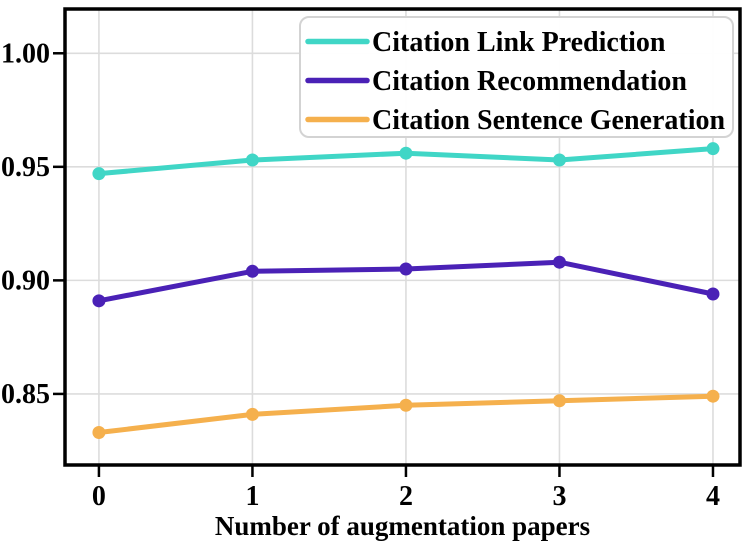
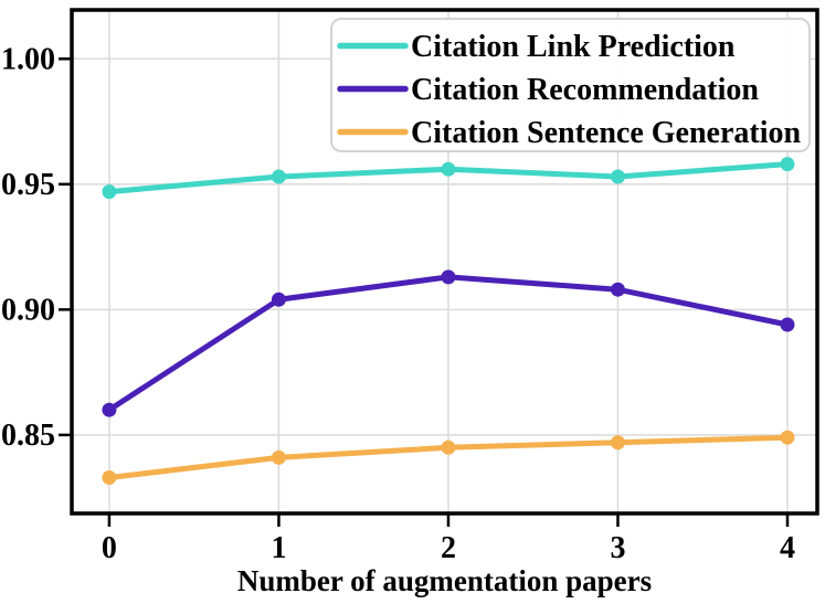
Citation Recommendation/0: 0.891 -> 0.860
Citation Recommendation/2: 0.905 -> 0.913
